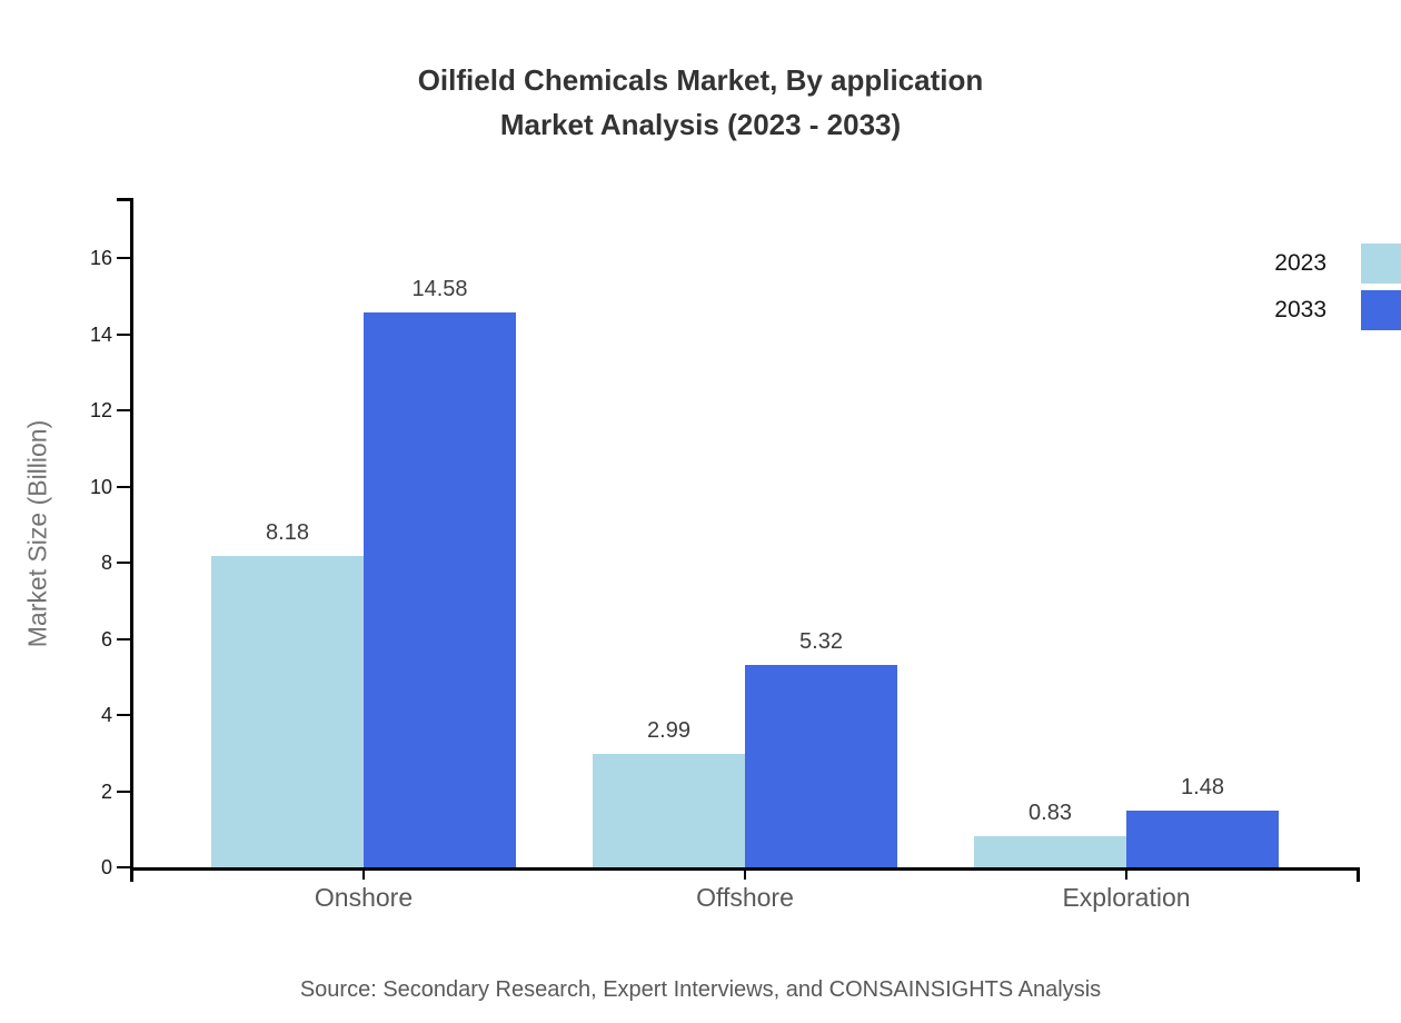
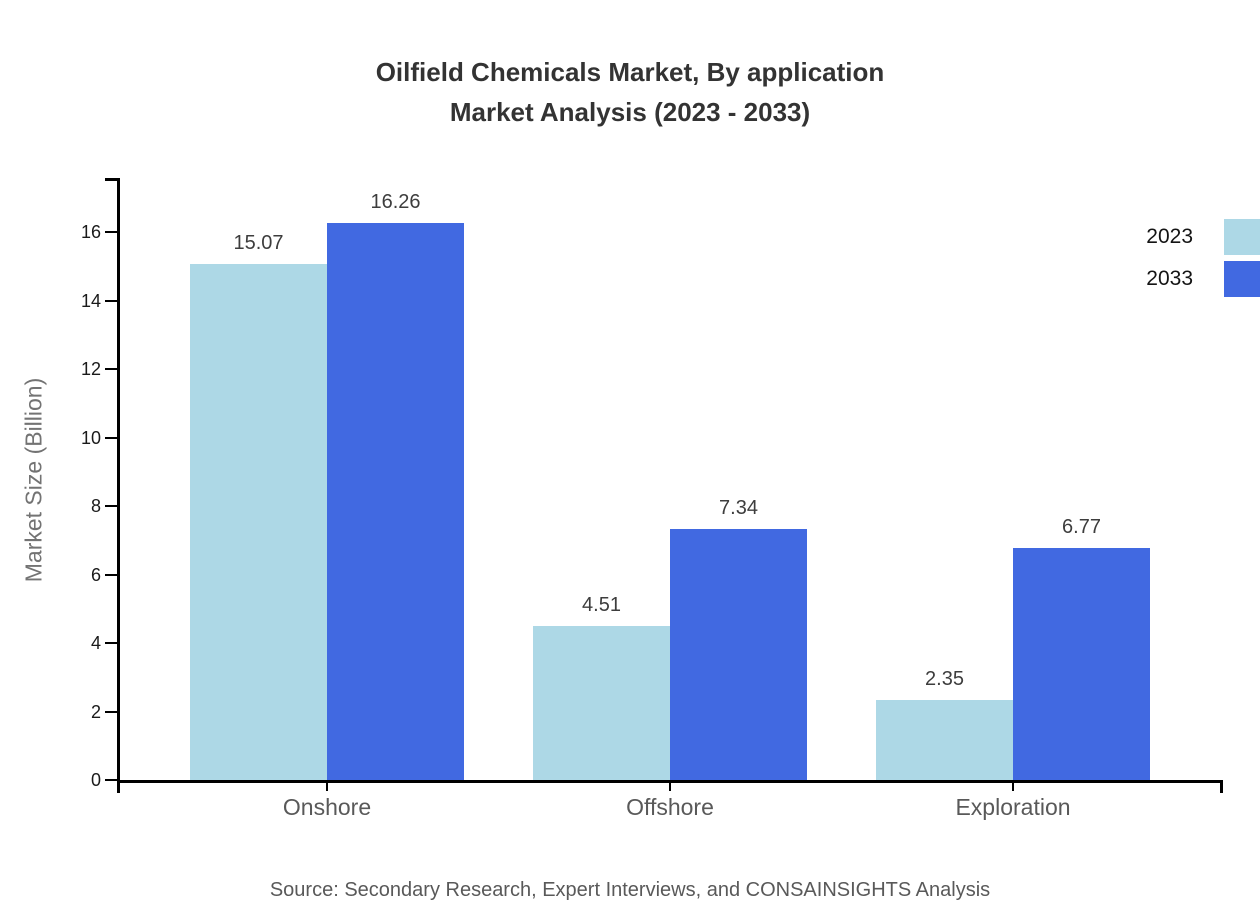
2023/Onshore: 8.18 -> 15.07
2033/Onshore: 14.58 -> 16.26
2023/Offshore: 2.99 -> 4.51
2033/Offshore: 5.32 -> 7.34
2023/Exploration: 0.83 -> 2.35
2033/Exploration: 1.48 -> 6.77
